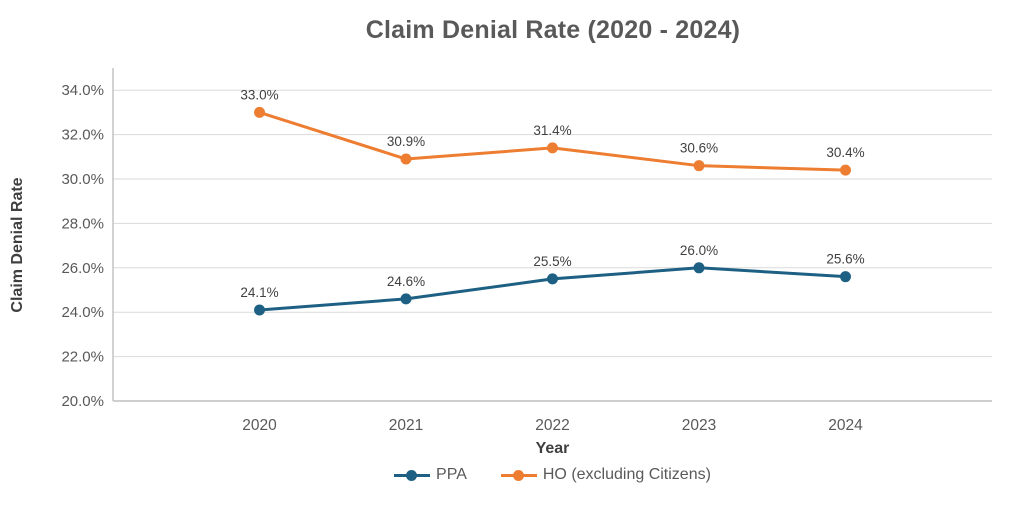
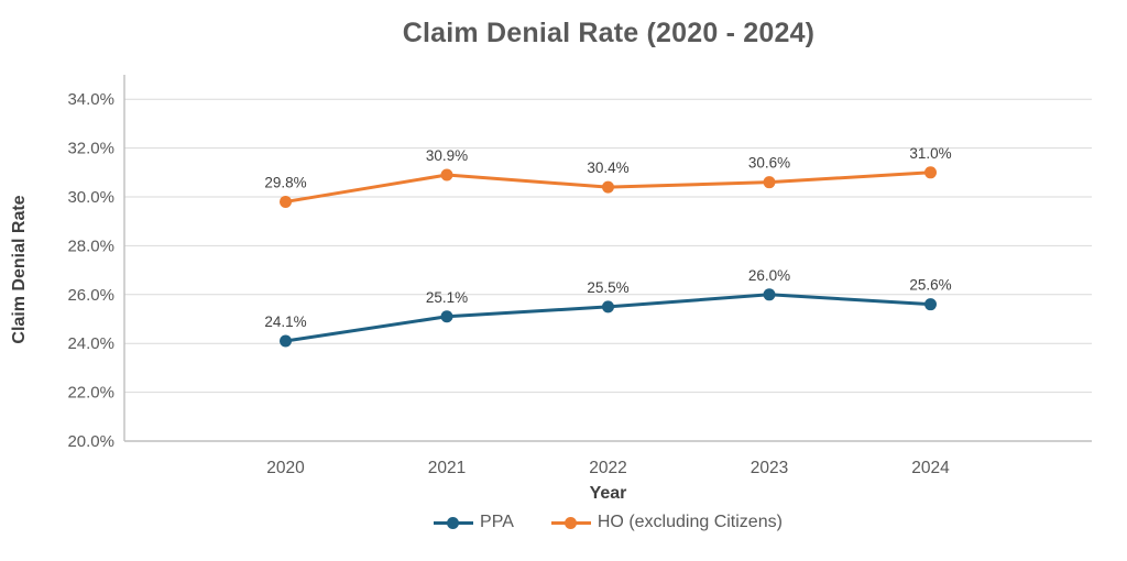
HO (excluding Citizens)/2020: 33.0% -> 29.8%
PPA/2021: 24.6% -> 25.1%
HO (excluding Citizens)/2022: 31.4% -> 30.4%
HO (excluding Citizens)/2024: 30.4% -> 31.0%
